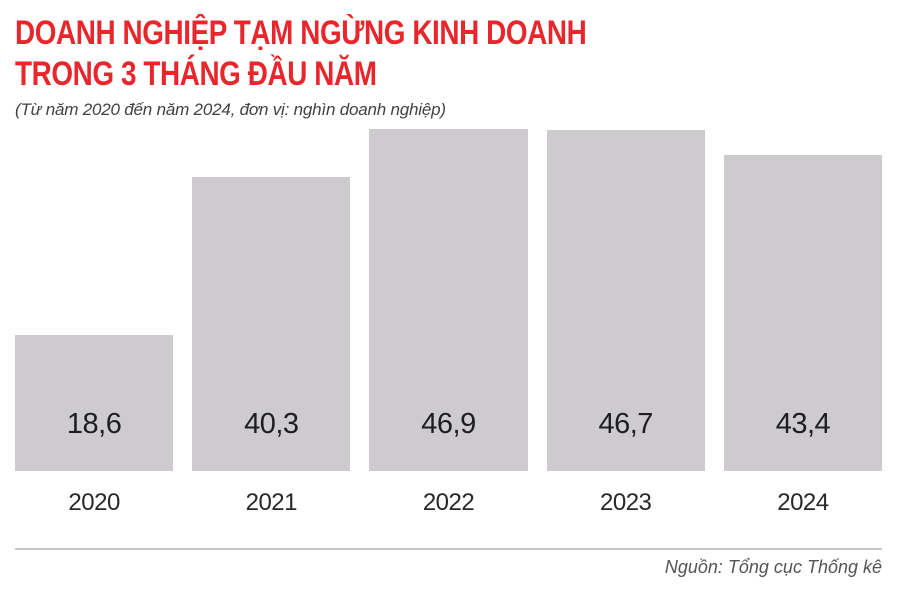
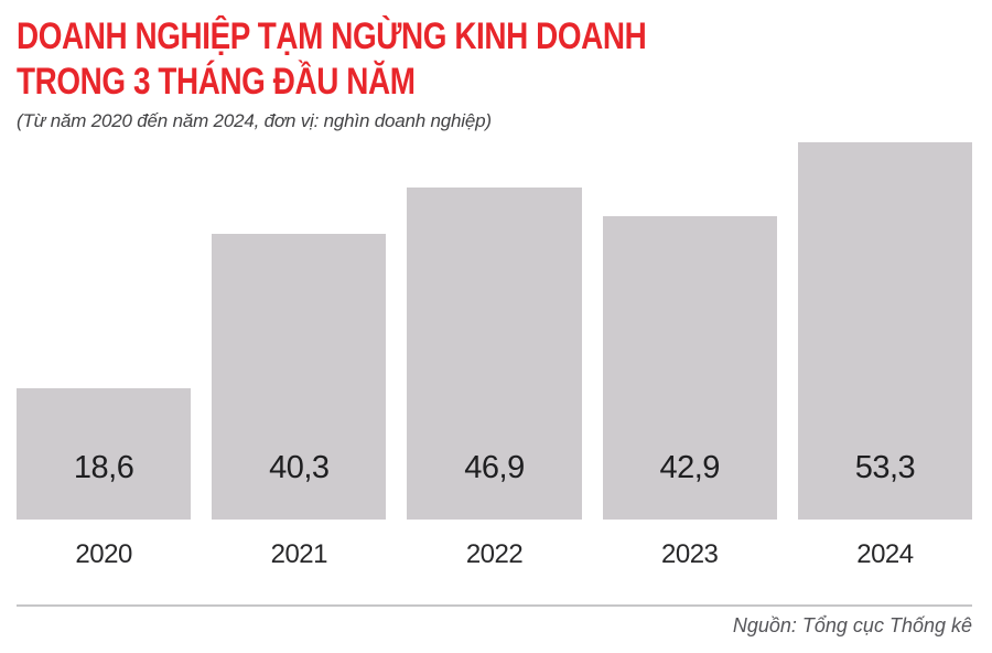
2023: 46,7 -> 42,9
2024: 43,4 -> 53,3
